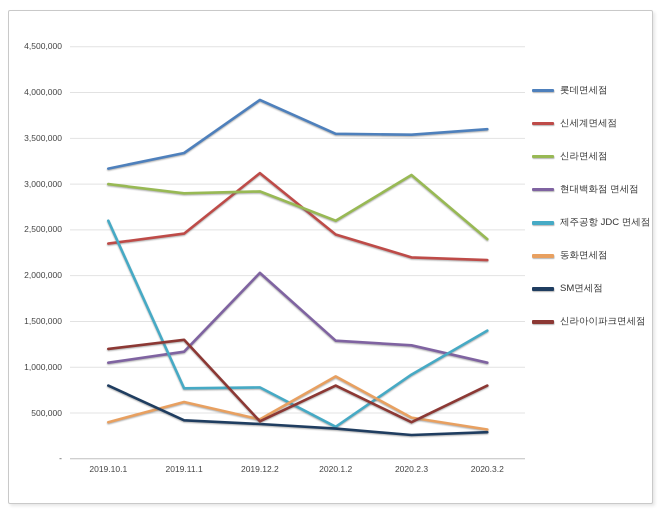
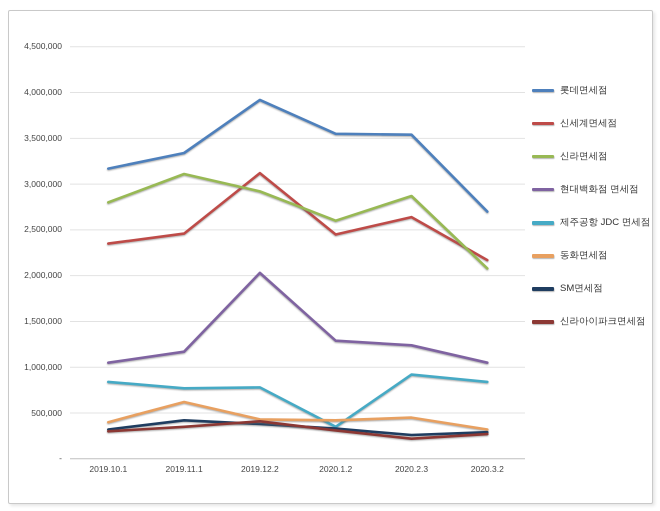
신라면세점/2019.10.1: 3000000 -> 2800000
제주공항 JDC 면세점/2019.10.1: 2600000 -> 800000
SM면세점/2019.10.1: 800000 -> 300000
신라아이파크면세점/2019.10.1: 1200000 -> 300000
신라면세점/2019.11.1: 2900000 -> 3100000
신라아이파크면세점/2019.11.1: 1300000 -> 400000
동화면세점/2020.1.2: 900000 -> 400000
신라아이파크면세점/2020.1.2: 800000 -> 300000
신세계면세점/2020.2.3: 2200000 -> 2600000
신라면세점/2020.2.3: 3100000 -> 2900000
신라아이파크면세점/2020.2.3: 400000 -> 200000
롯데면세점/2020.3.2: 3600000 -> 2700000
신라면세점/2020.3.2: 2400000 -> 2100000
제주공항 JDC 면세점/2020.3.2: 1400000 -> 800000
신라아이파크면세점/2020.3.2: 800000 -> 300000
